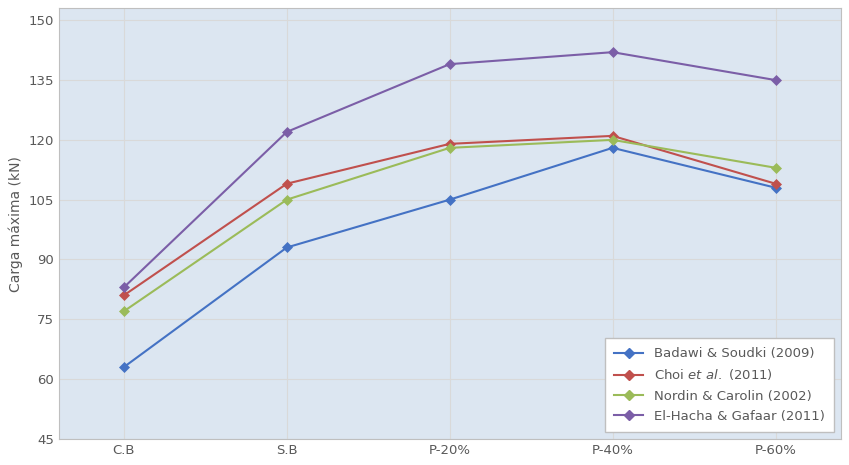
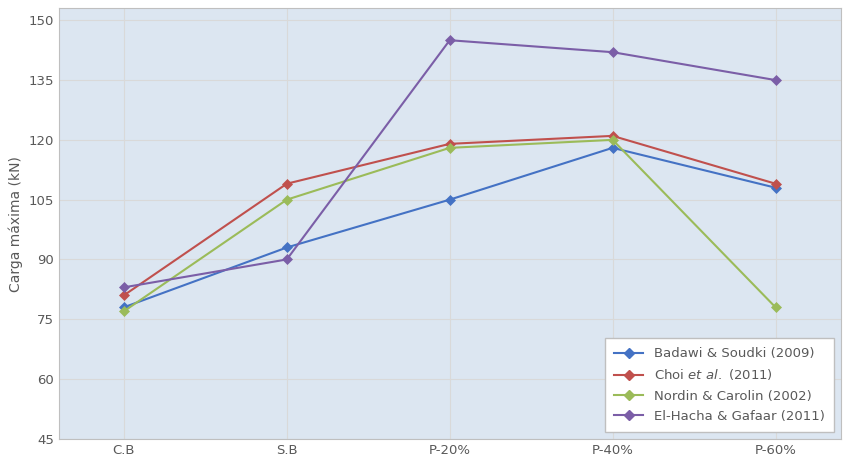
Badawi & Soudki (2009)/C.B: 63 -> 78
El-Hacha & Gafaar (2011)/S.B: 122 -> 90
El-Hacha & Gafaar (2011)/P-20%: 139 -> 145
Nordin & Carolin (2002)/P-60%: 113 -> 78
